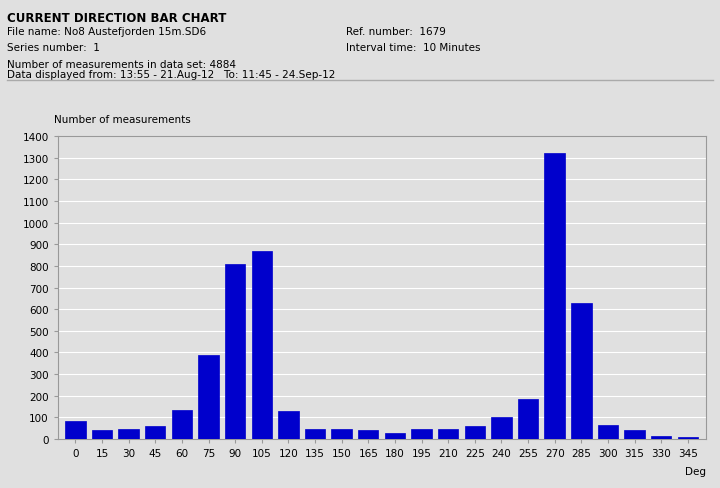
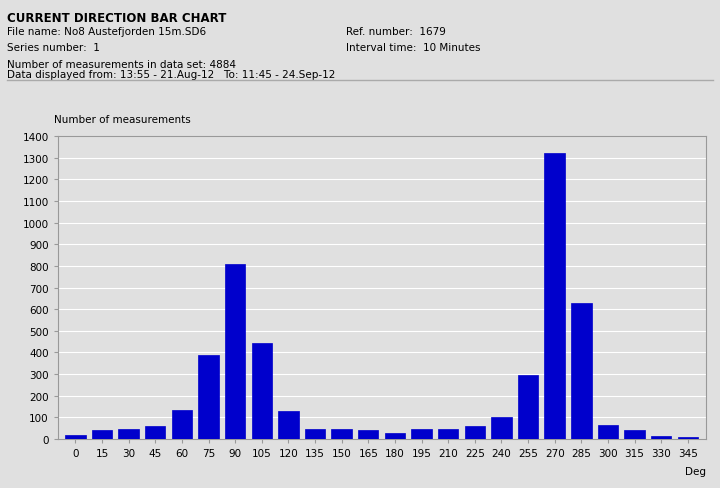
0: 85 -> 20
105: 870 -> 445
255: 185 -> 295
